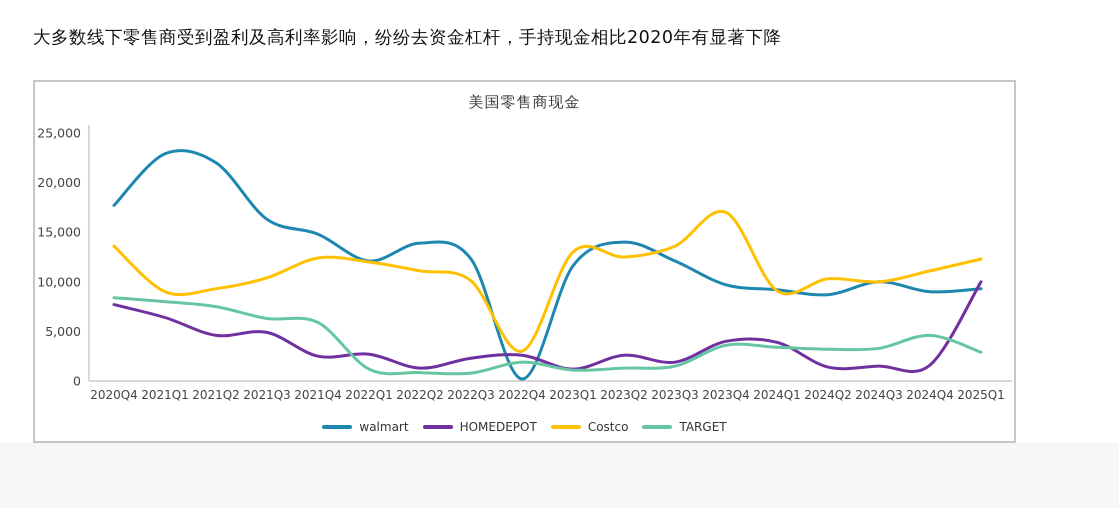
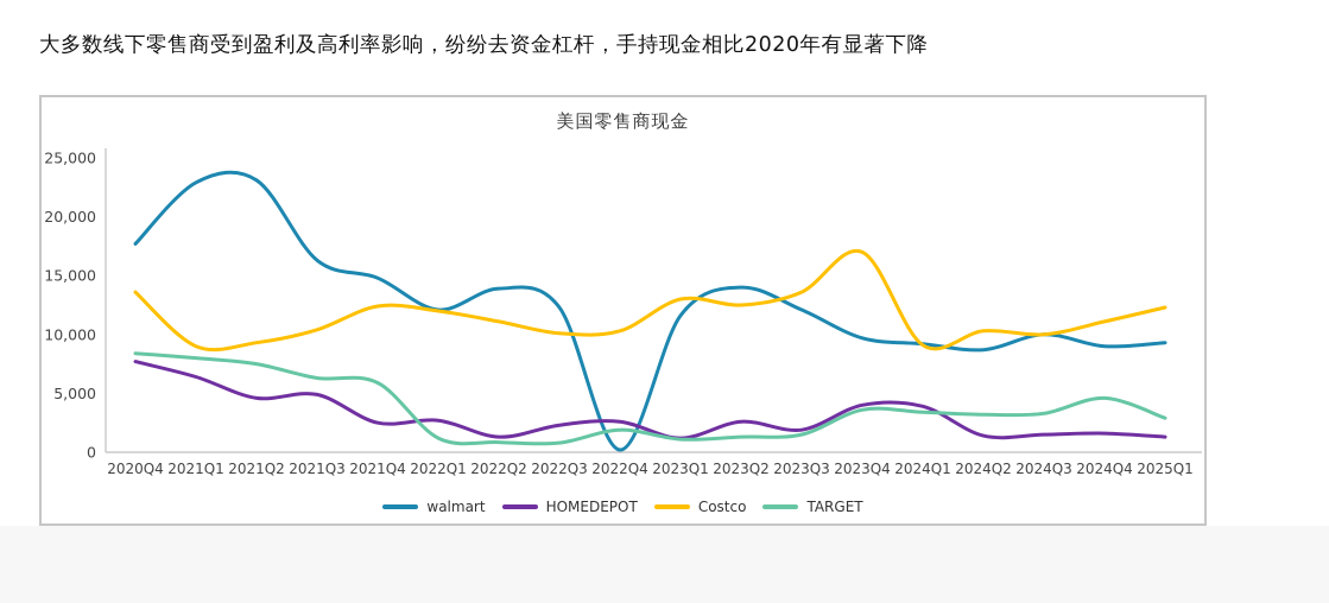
walmart/2021Q2: 22000 -> 23000
Costco/2022Q4: 3000 -> 10000
HOMEDEPOT/2025Q1: 10000 -> 1000
